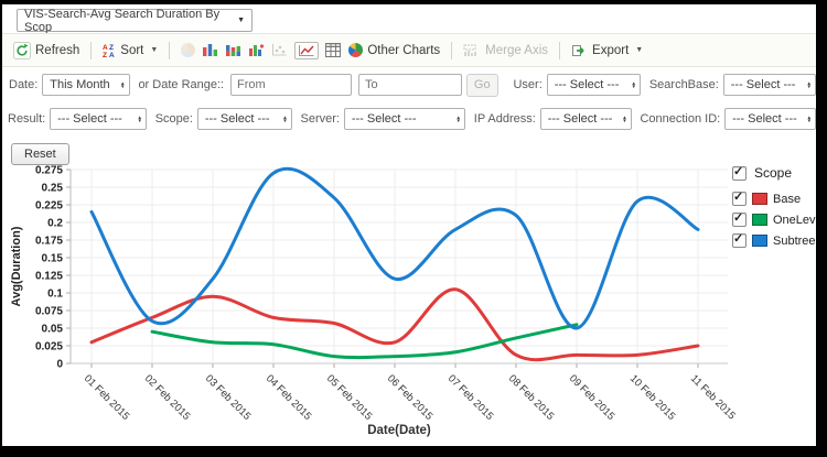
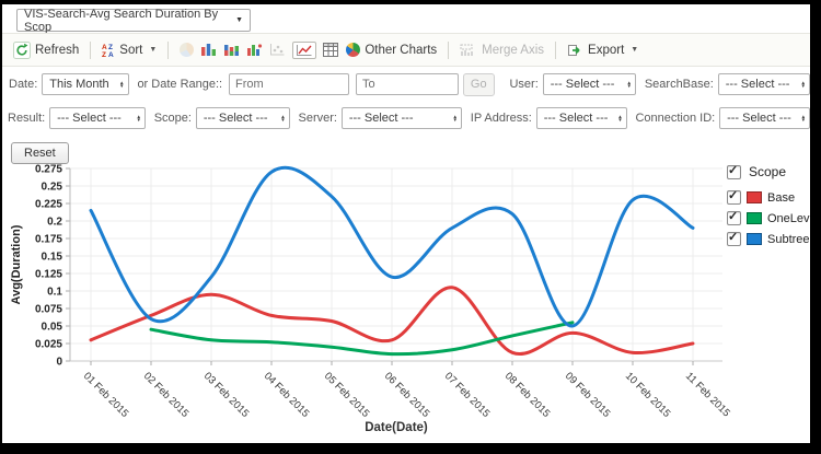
OneLevel/05 Feb 2015: 0.01 -> 0.02
Base/09 Feb 2015: 0.01 -> 0.04
